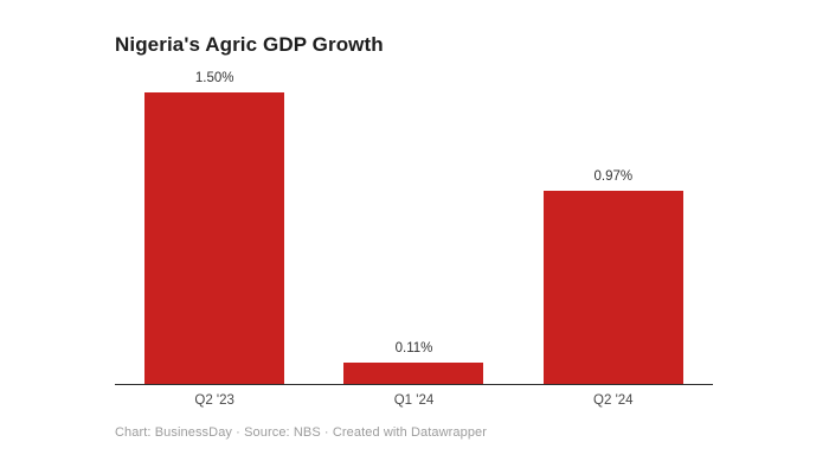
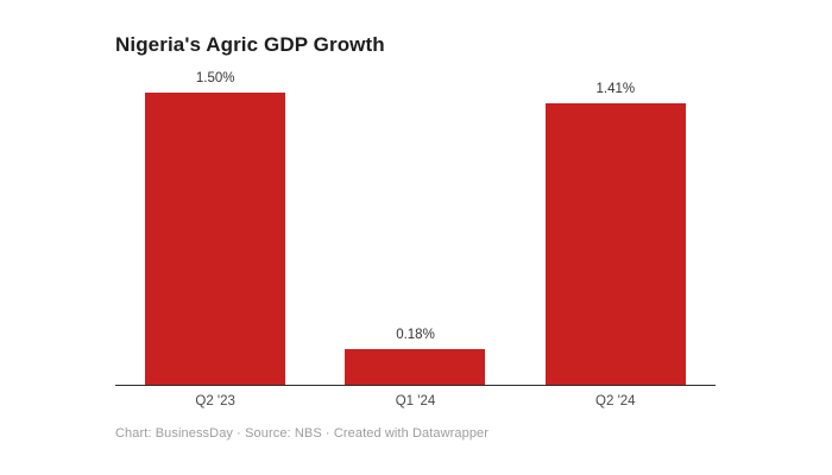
Q1 '24: 0.11% -> 0.18%
Q2 '24: 0.97% -> 1.41%
